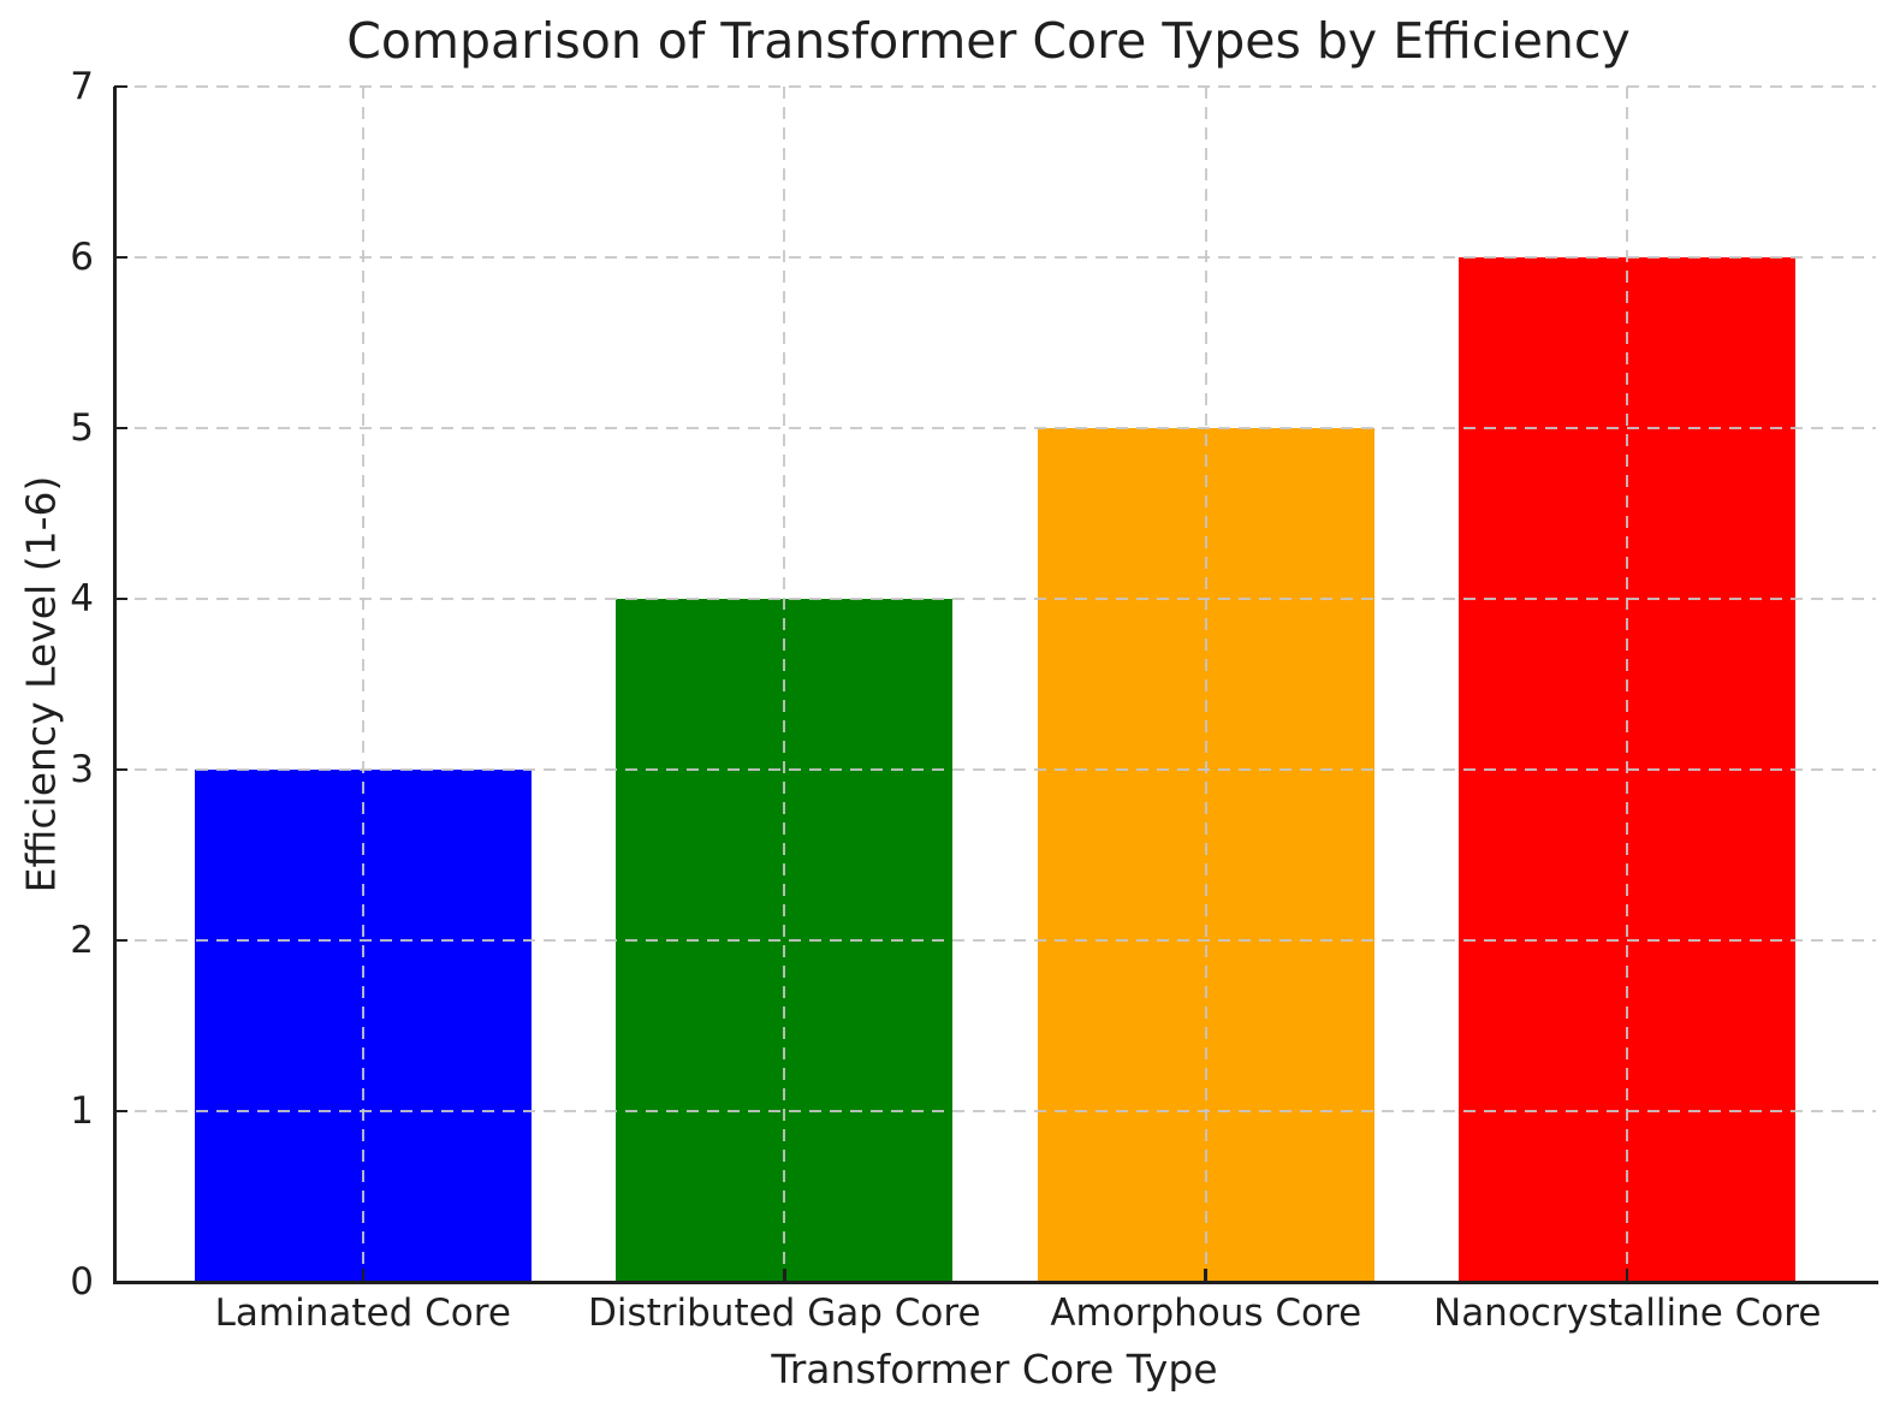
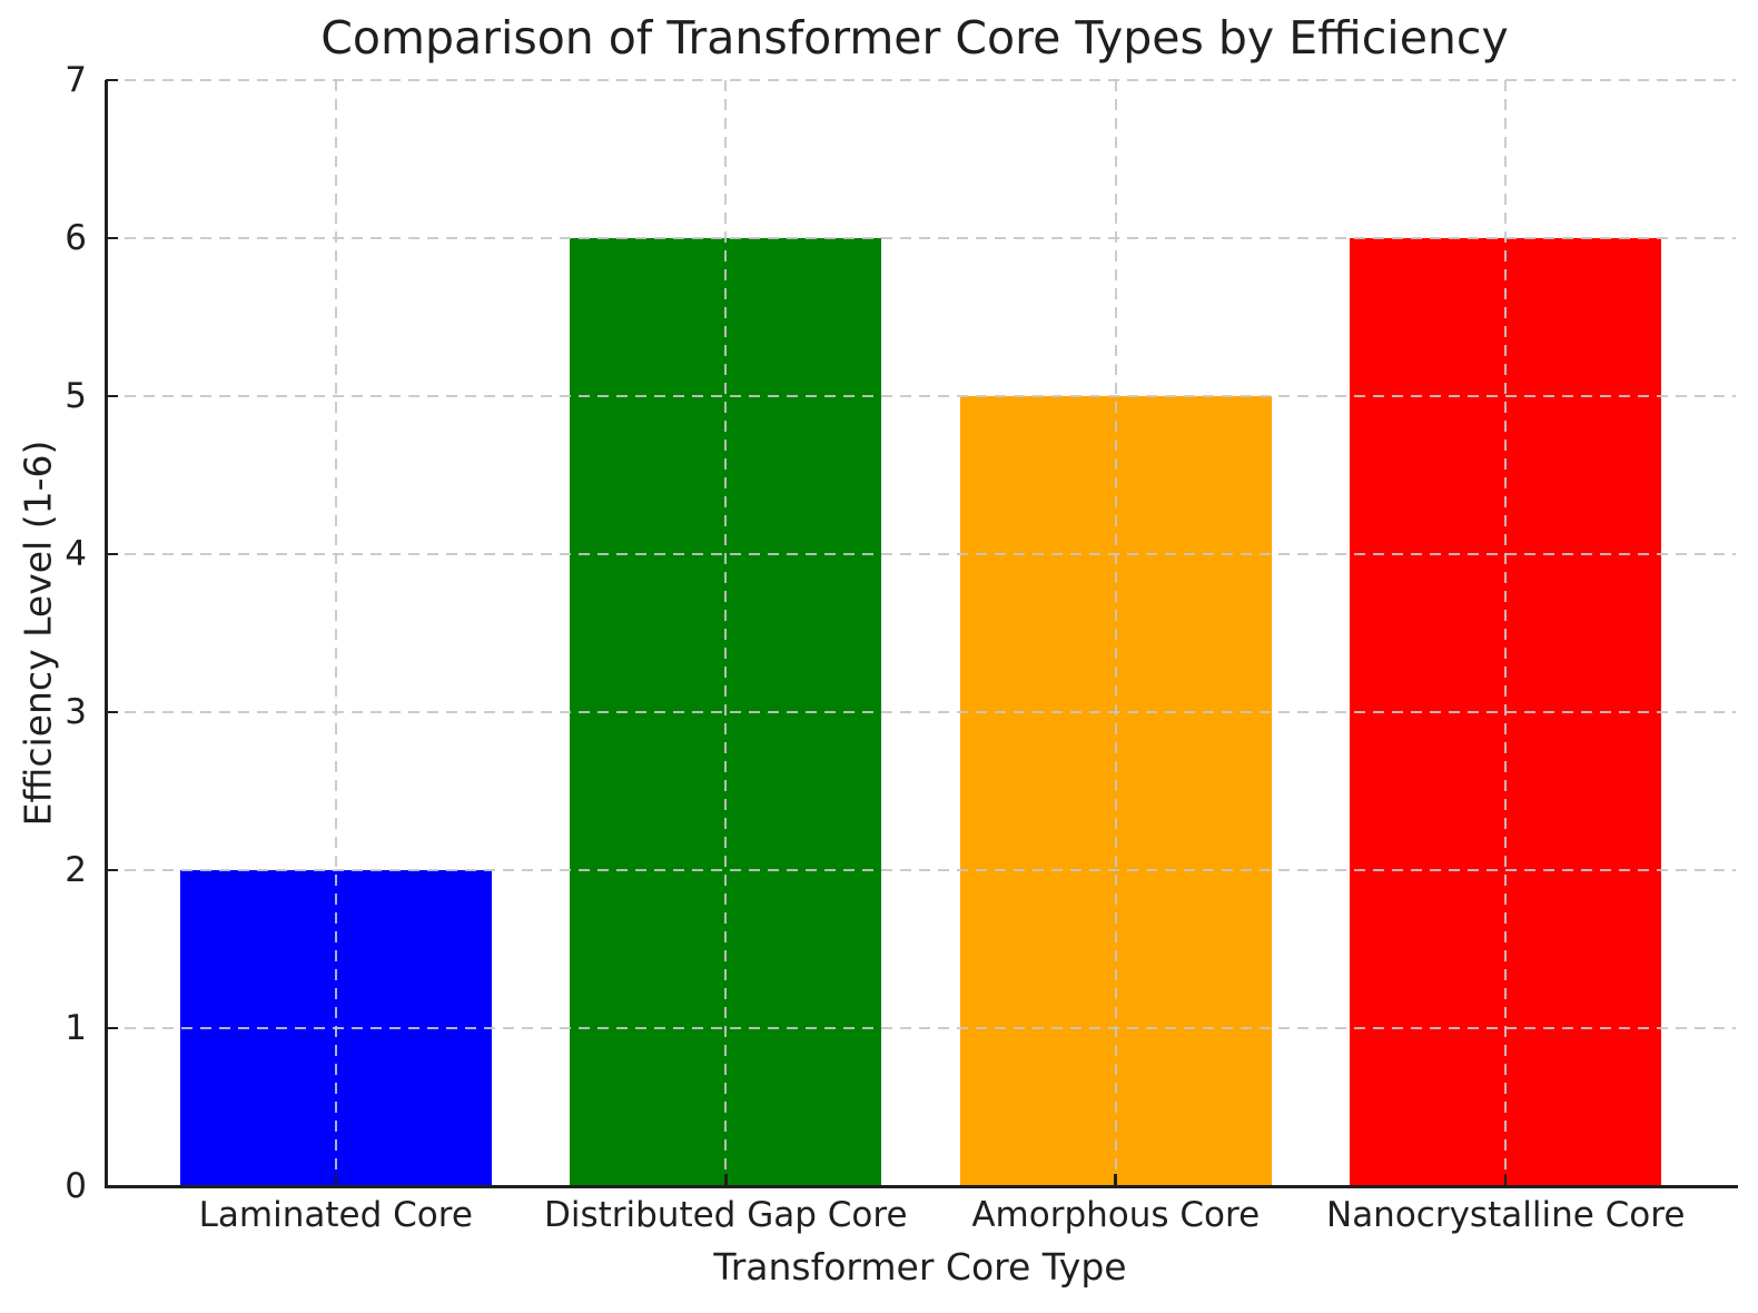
Laminated Core: 3 -> 2
Distributed Gap Core: 4 -> 6
